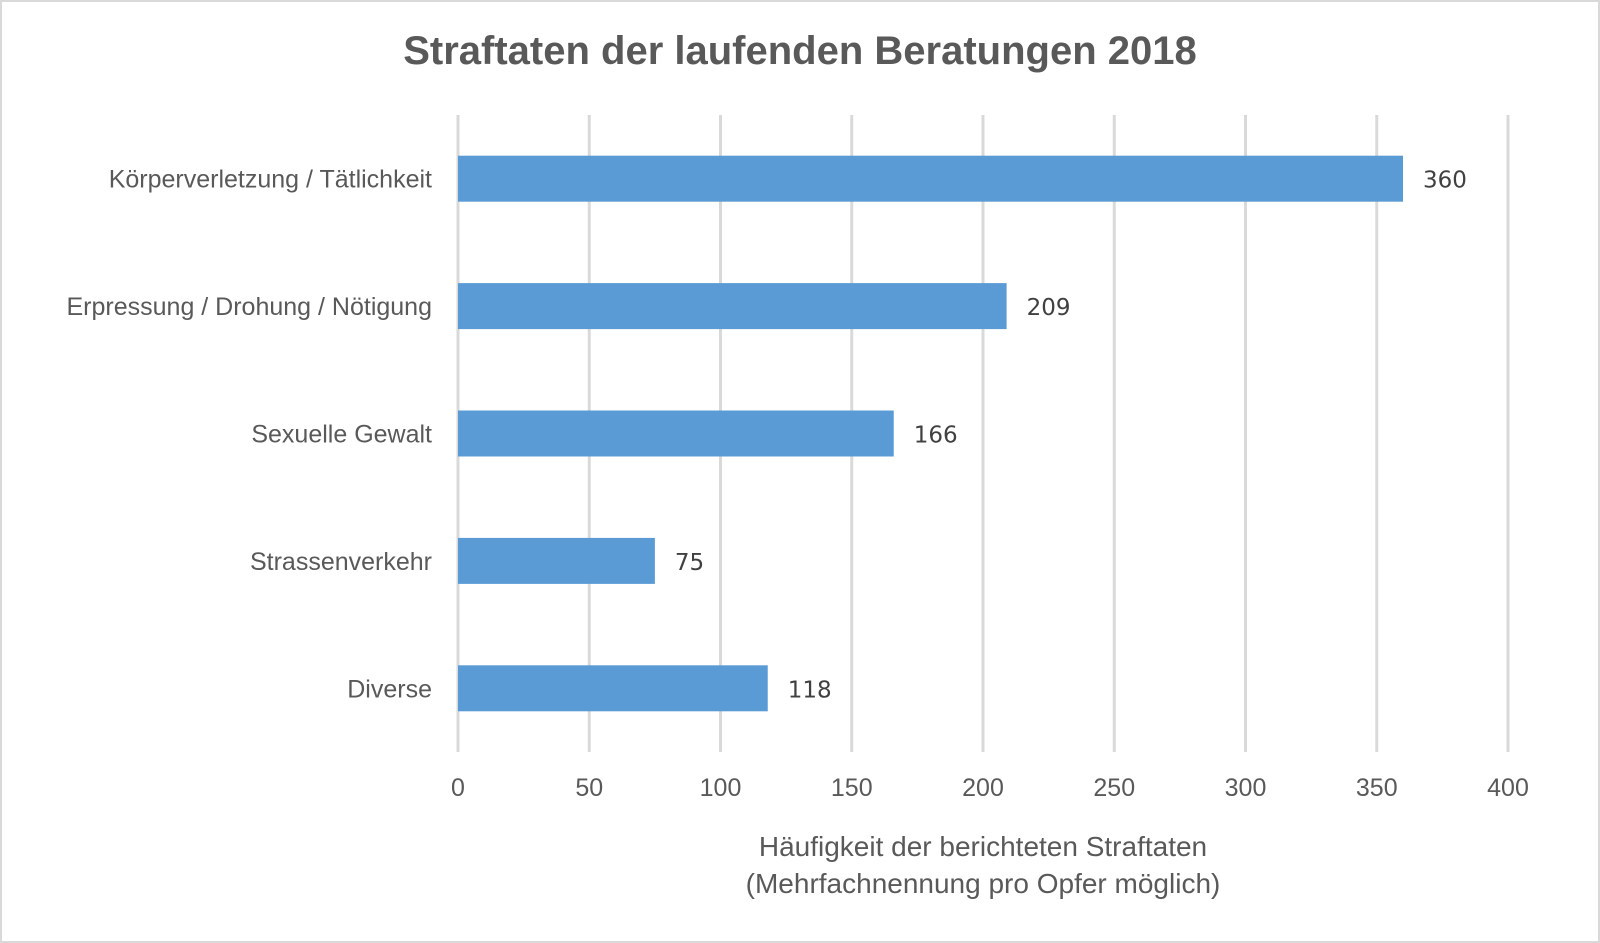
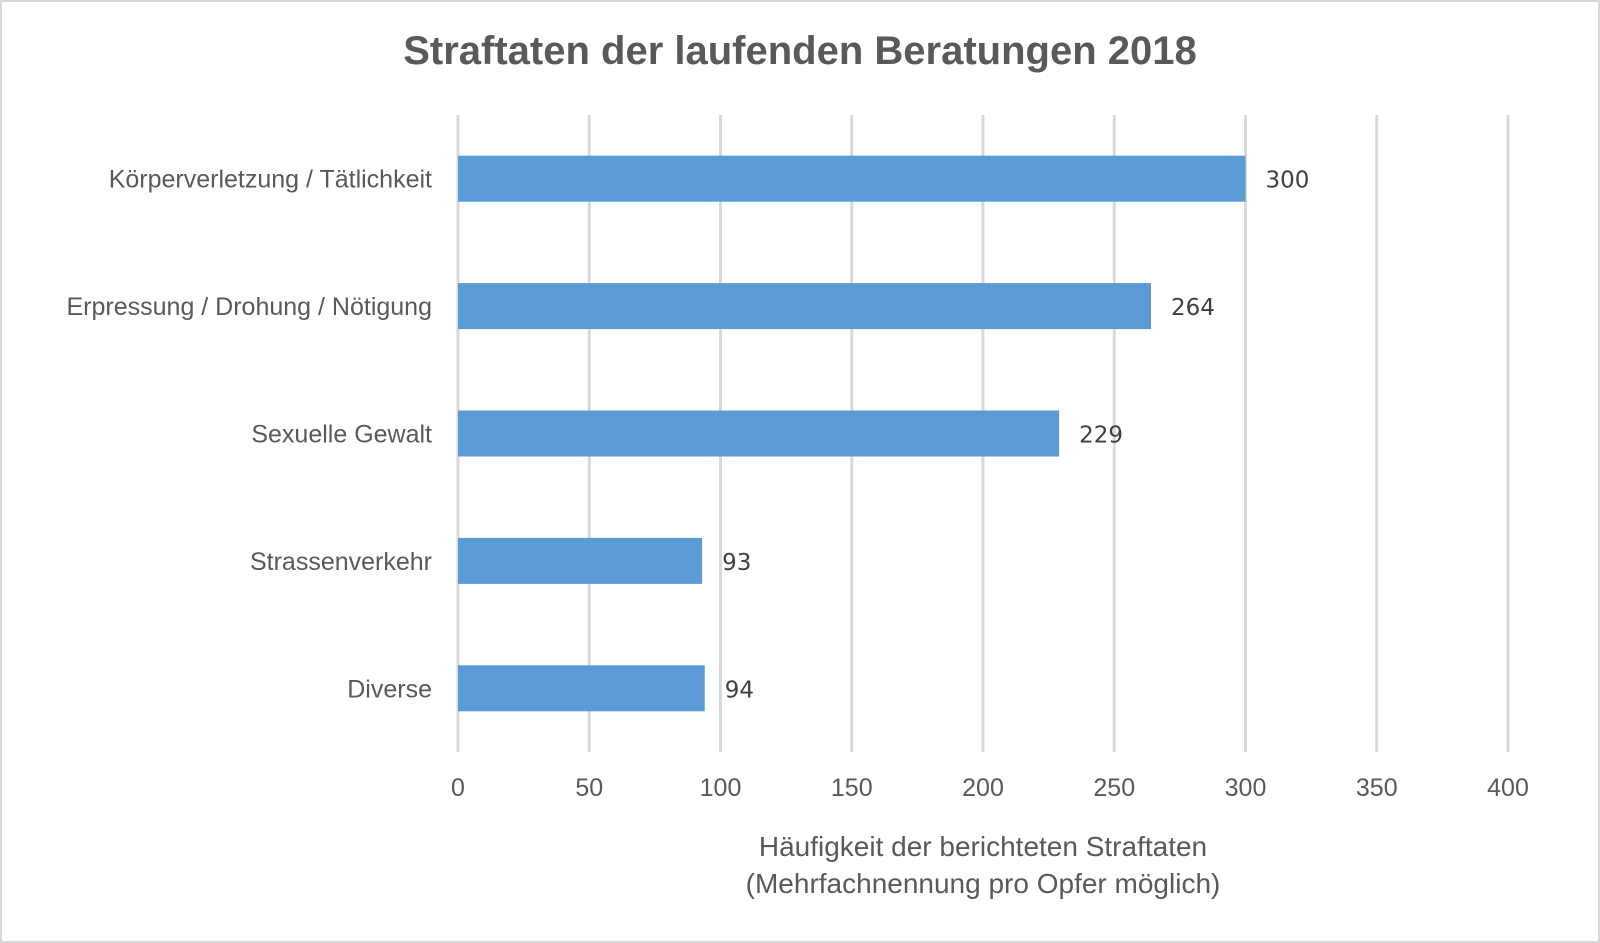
Körperverletzung / Tätlichkeit: 360 -> 300
Erpressung / Drohung / Nötigung: 209 -> 264
Sexuelle Gewalt: 166 -> 229
Strassenverkehr: 75 -> 93
Diverse: 118 -> 94
